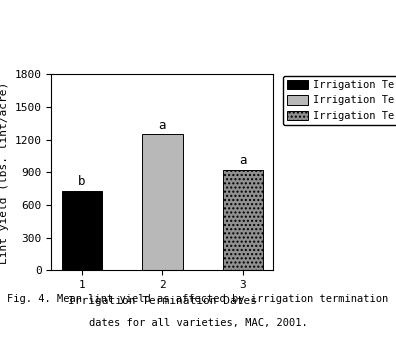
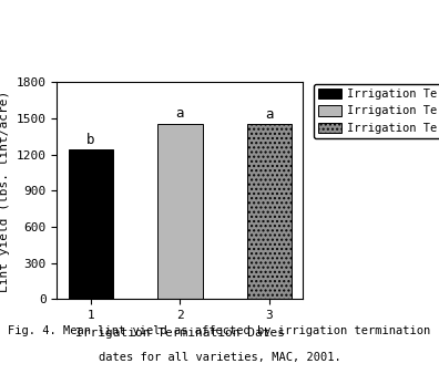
1: 730 -> 1240
2: 1250 -> 1460
3: 920 -> 1450
